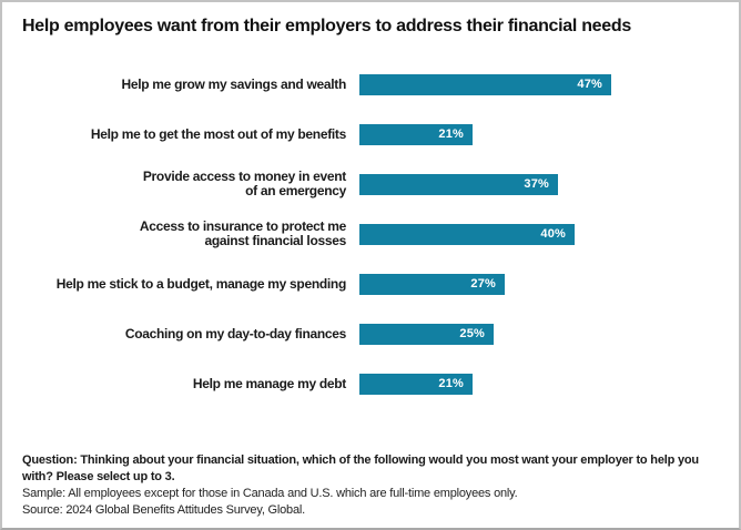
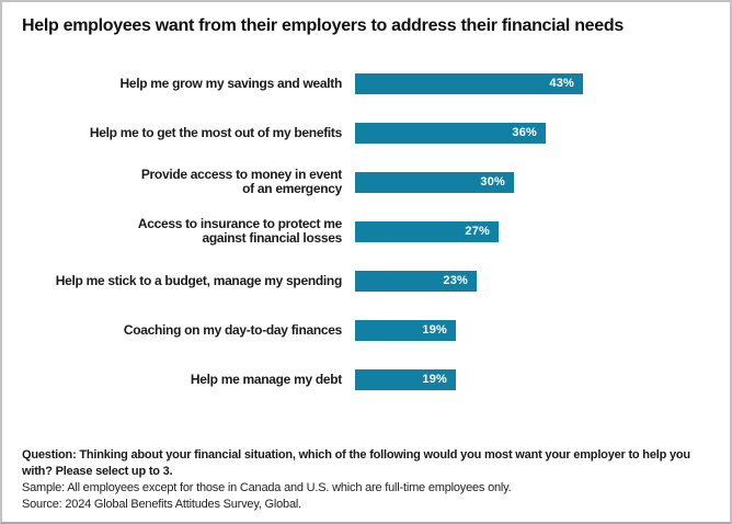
Help me grow my savings and wealth: 47% -> 43%
Help me to get the most out of my benefits: 21% -> 36%
Provide access to money in event of an emergency: 37% -> 30%
Access to insurance to protect me against financial losses: 40% -> 27%
Help me stick to a budget, manage my spending: 27% -> 23%
Coaching on my day-to-day finances: 25% -> 19%
Help me manage my debt: 21% -> 19%
